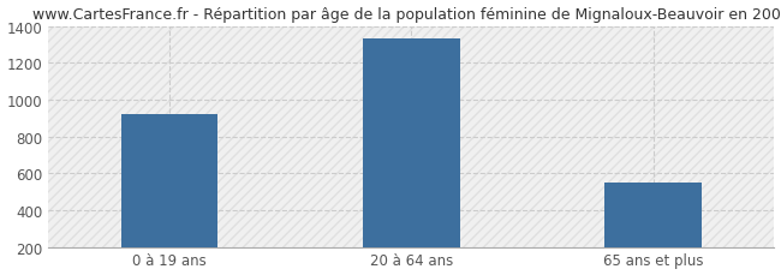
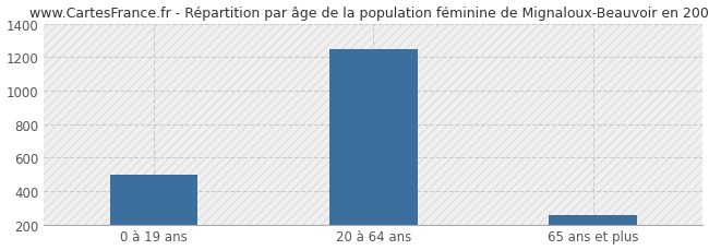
0 à 19 ans: 920 -> 500
20 à 64 ans: 1330 -> 1250
65 ans et plus: 550 -> 260
